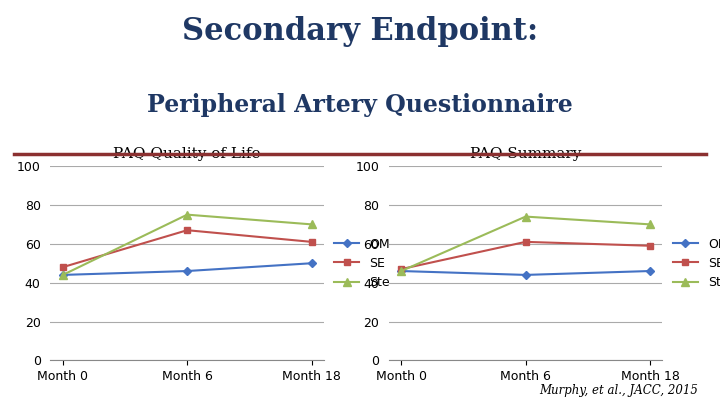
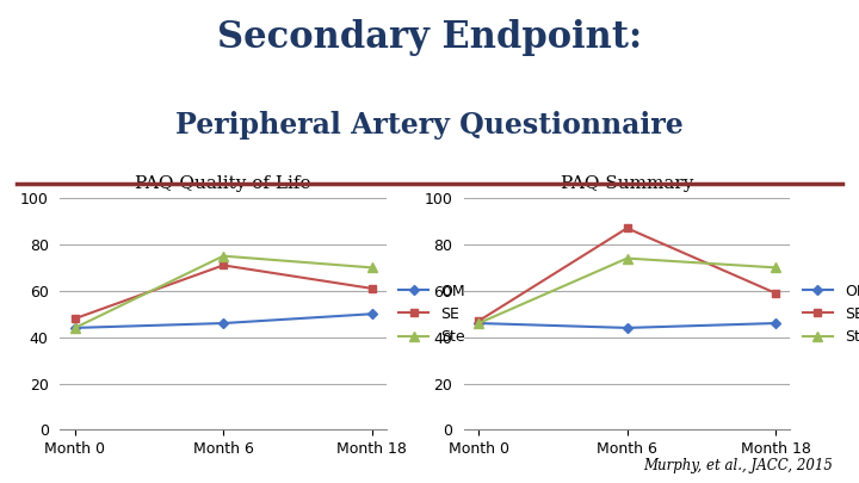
PAQ Quality of Life/SE/Month 6: 67 -> 71
PAQ Summary/SE/Month 6: 61 -> 87
